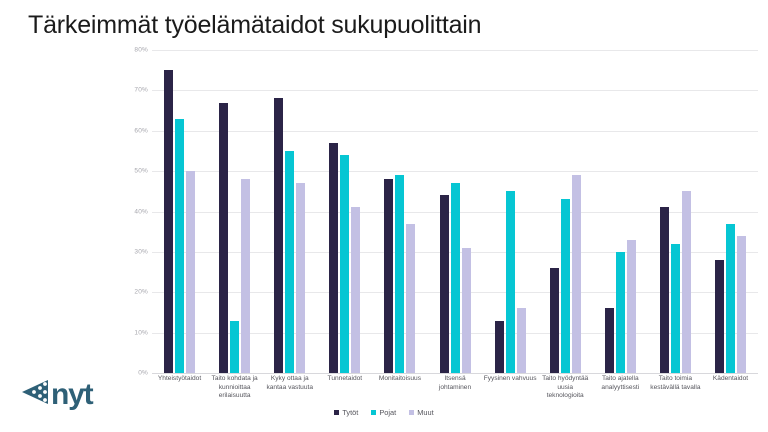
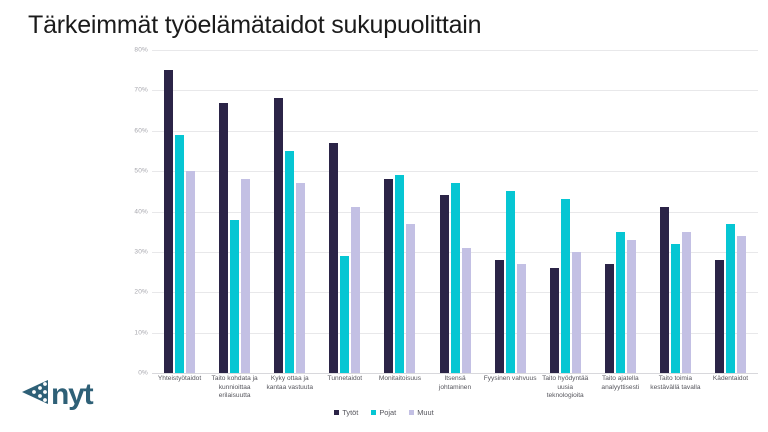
Pojat/Yhteistyötaidot: 63% -> 59%
Pojat/Taito kohdata ja kunnioittaa erilaisuutta: 13% -> 38%
Pojat/Tunnetaidot: 54% -> 29%
Tytöt/Fyysinen vahvuus: 13% -> 28%
Muut/Fyysinen vahvuus: 16% -> 27%
Muut/Taito hyödyntää uusia teknologioita: 49% -> 30%
Tytöt/Taito ajatella analyyttisesti: 16% -> 27%
Pojat/Taito ajatella analyyttisesti: 30% -> 35%
Muut/Taito toimia kestävällä tavalla: 45% -> 35%
